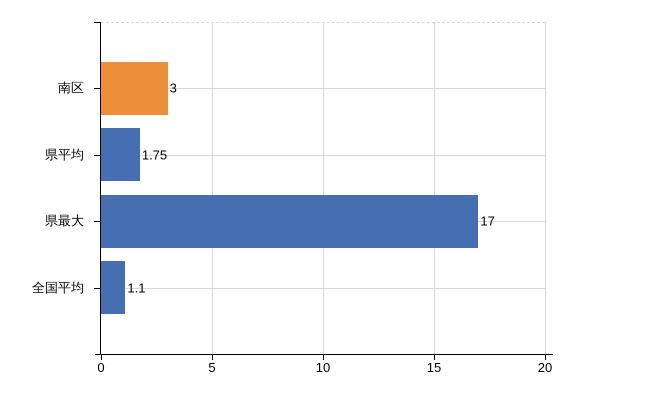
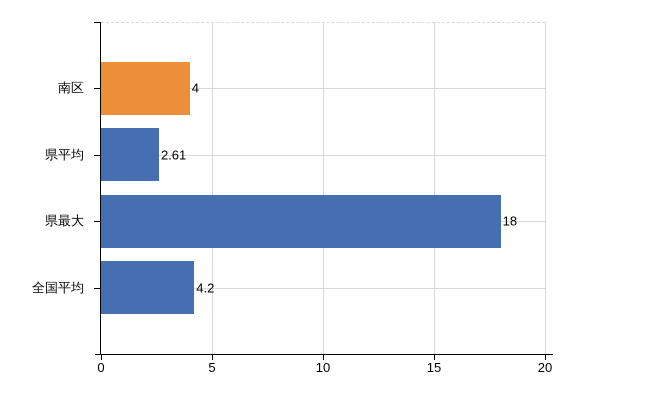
南区: 3 -> 4
県平均: 1.75 -> 2.61
県最大: 17 -> 18
全国平均: 1.1 -> 4.2
